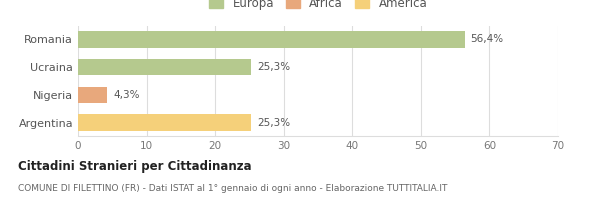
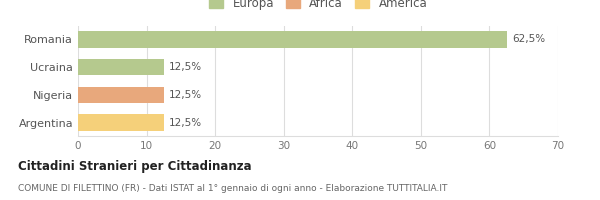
Romania: 56,4% -> 62,5%
Ucraina: 25,3% -> 12,5%
Nigeria: 4,3% -> 12,5%
Argentina: 25,3% -> 12,5%
